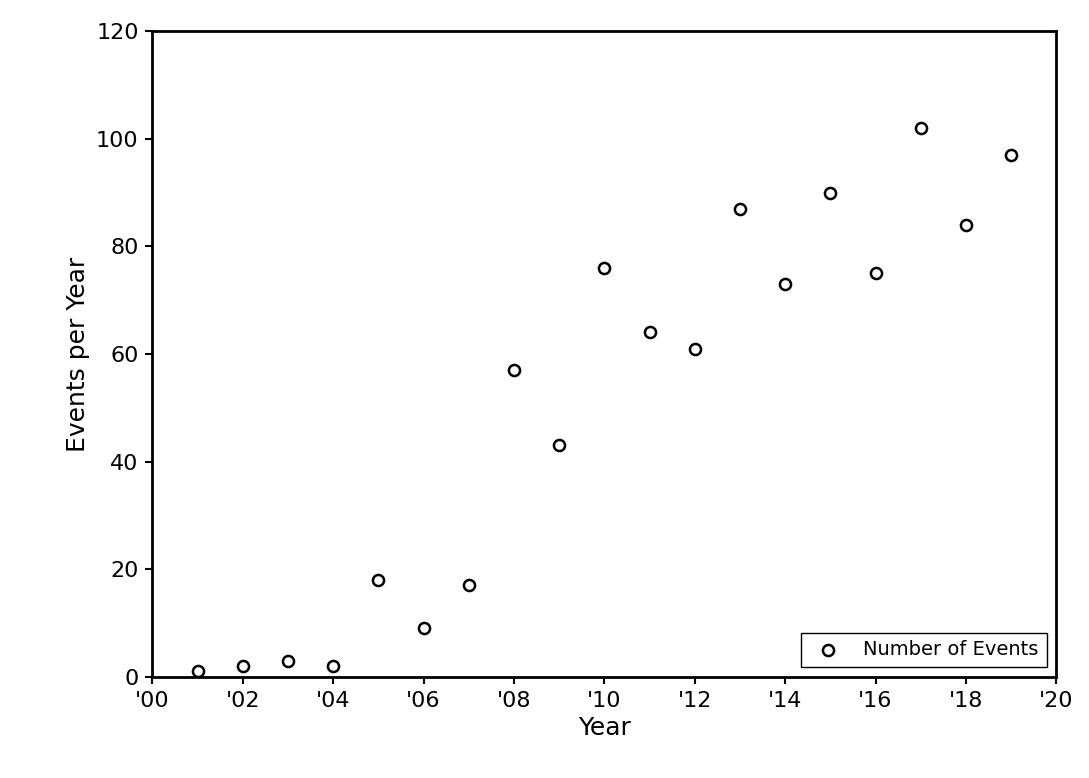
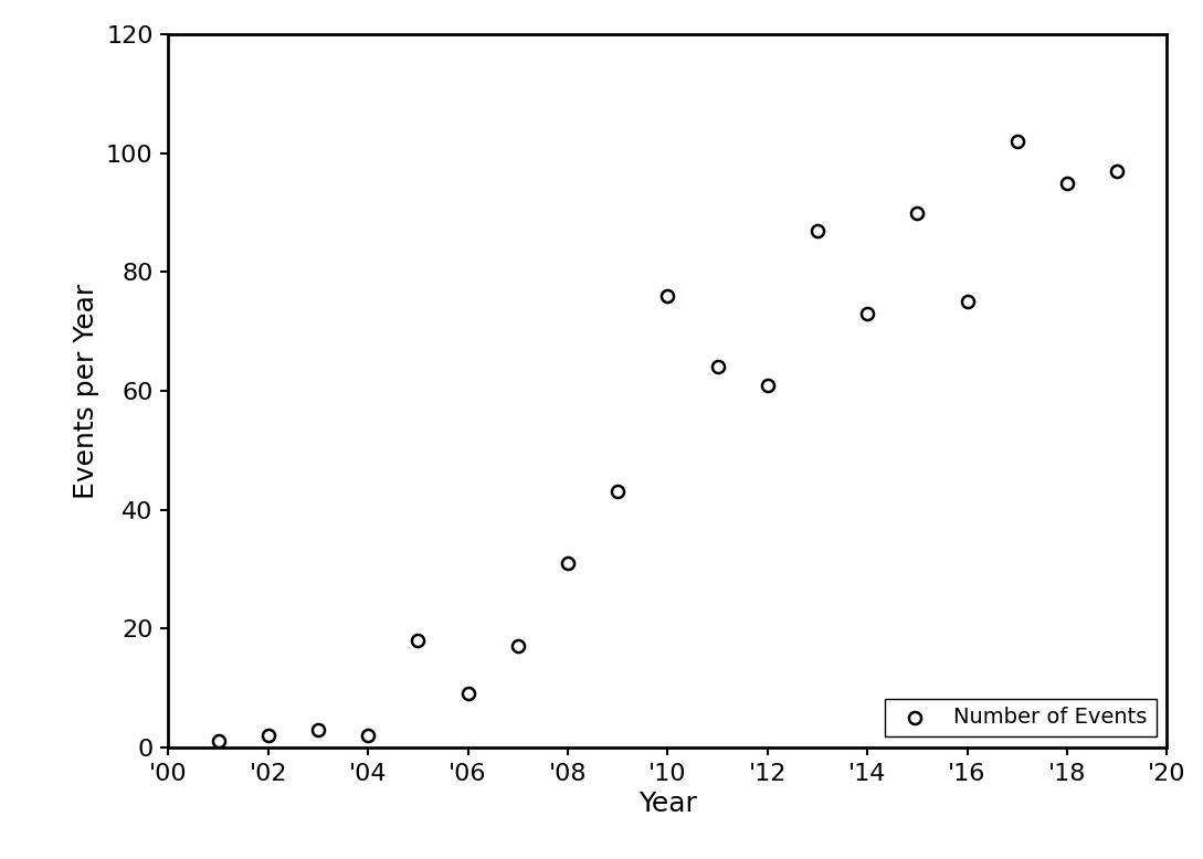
'08: 57 -> 31
'18: 84 -> 95
